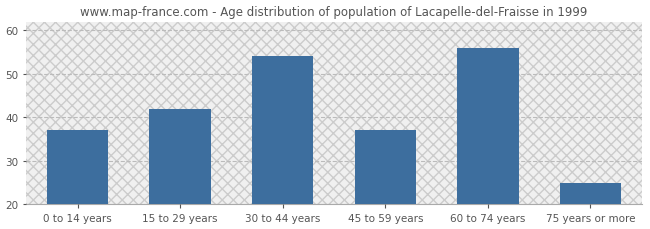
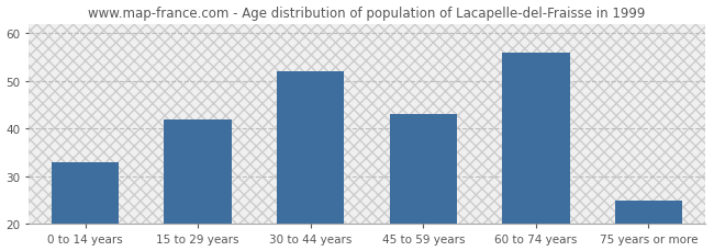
0 to 14 years: 37 -> 33
30 to 44 years: 54 -> 52
45 to 59 years: 37 -> 43
